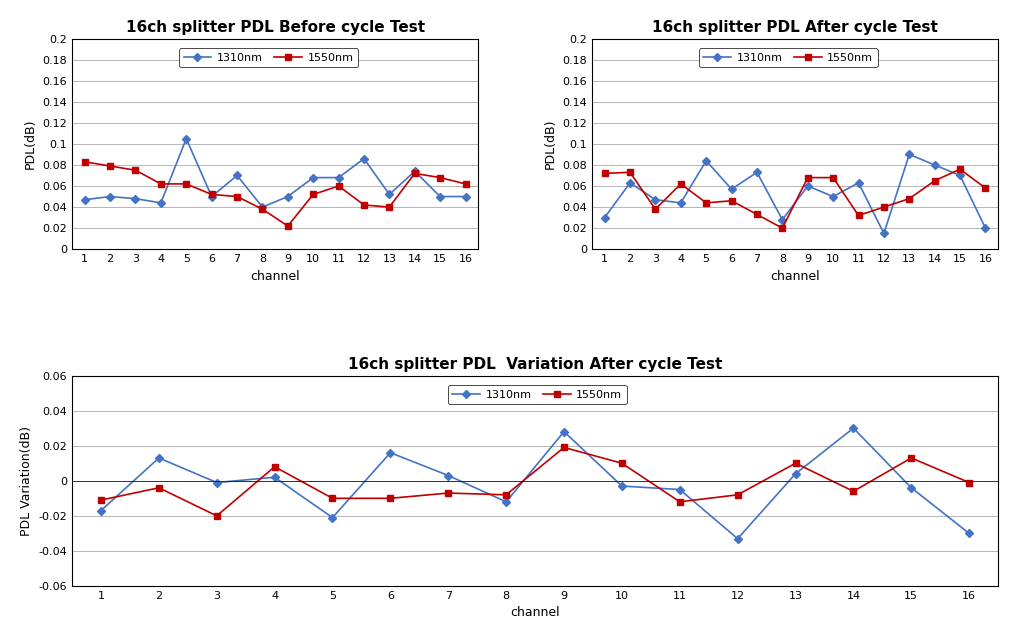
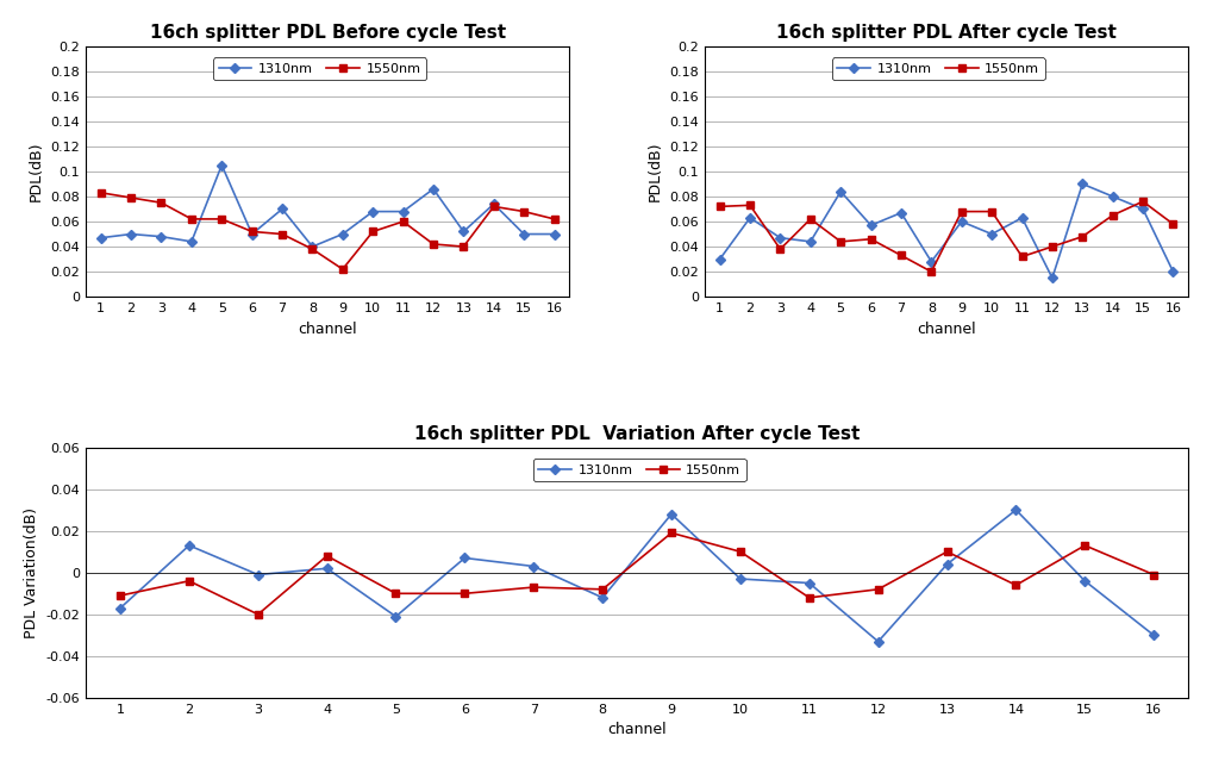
16ch splitter PDL After cycle Test/1310nm/7: 0.073 -> 0.067
16ch splitter PDL Variation After cycle Test/1310nm/6: 0.016 -> 0.007
